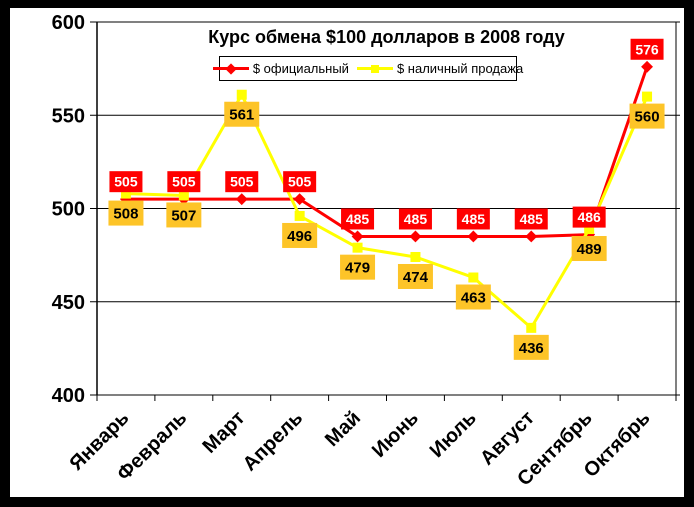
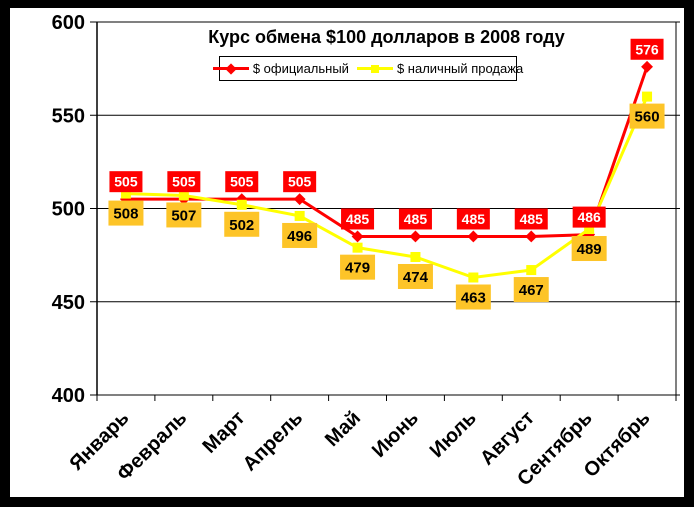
$ наличный продажа/Март: 561 -> 502
$ наличный продажа/Август: 436 -> 467
